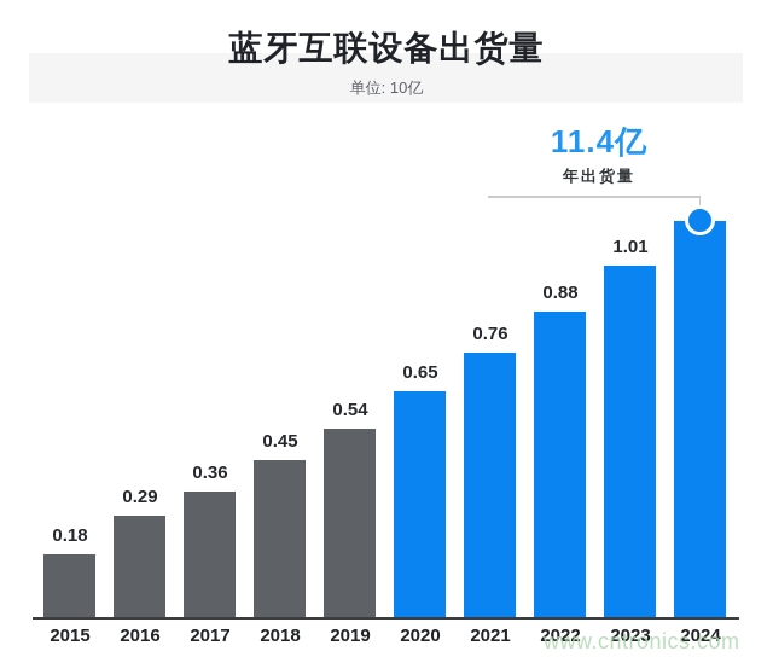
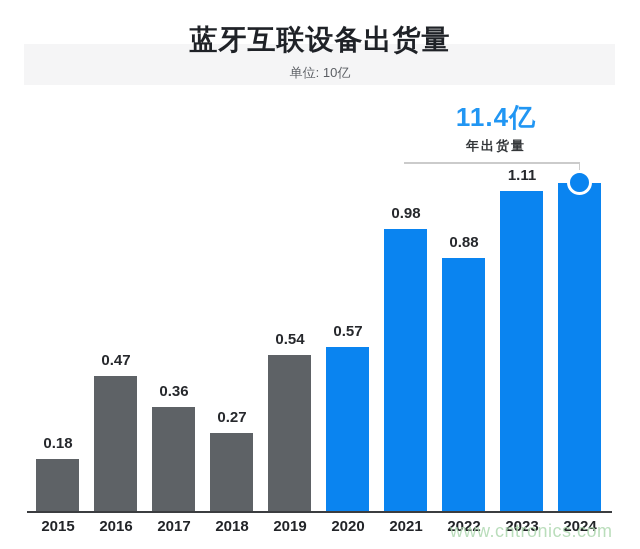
2016: 0.29 -> 0.47
2018: 0.45 -> 0.27
2020: 0.65 -> 0.57
2021: 0.76 -> 0.98
2023: 1.01 -> 1.11
